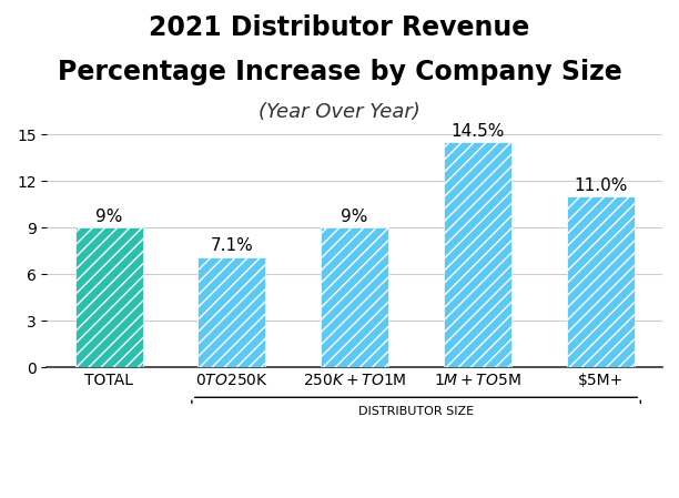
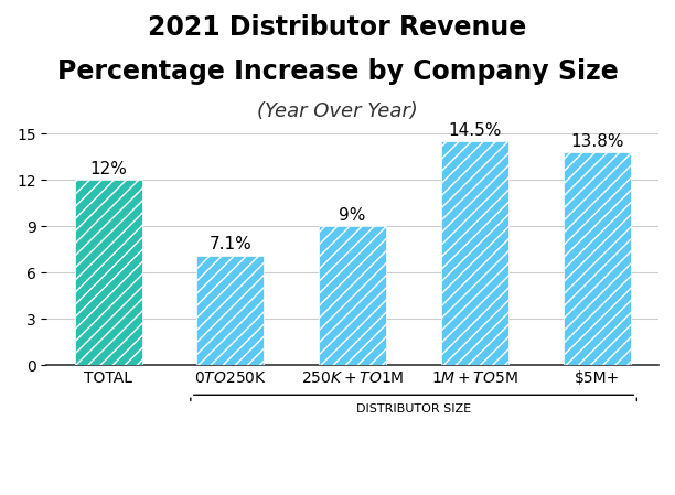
TOTAL: 9% -> 12%
$5M+: 11.0% -> 13.8%
